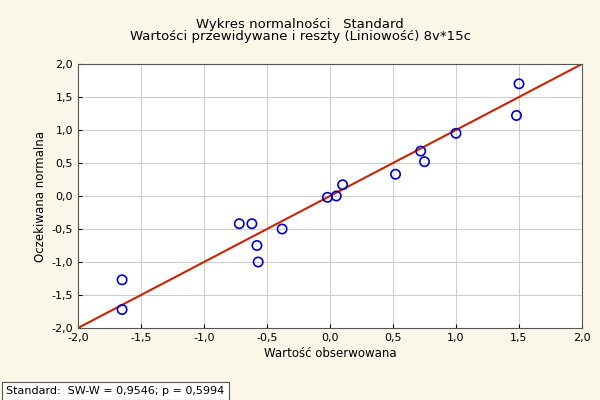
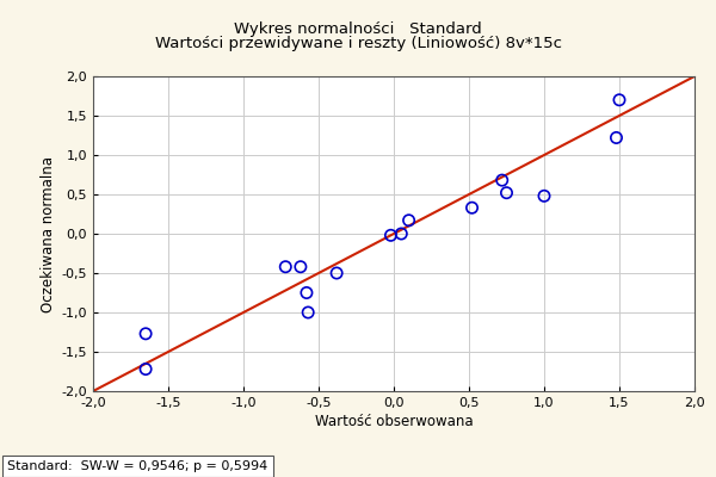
1,0: 0,95 -> 0,48
